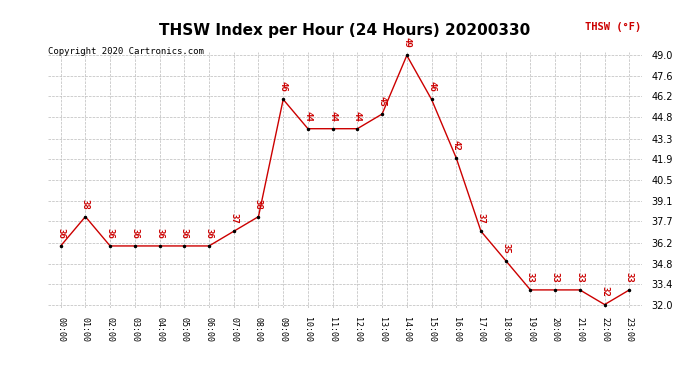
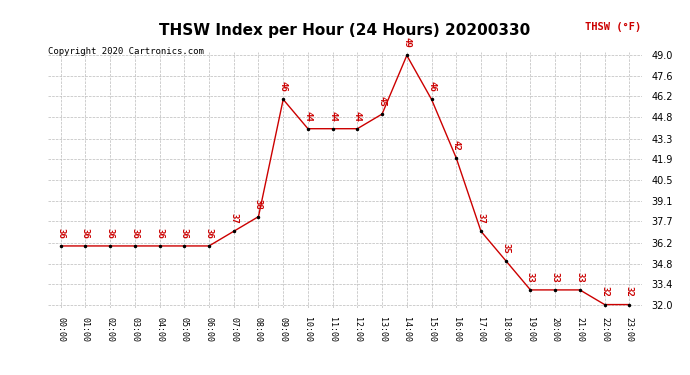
01:00: 38 -> 36
23:00: 33 -> 32
